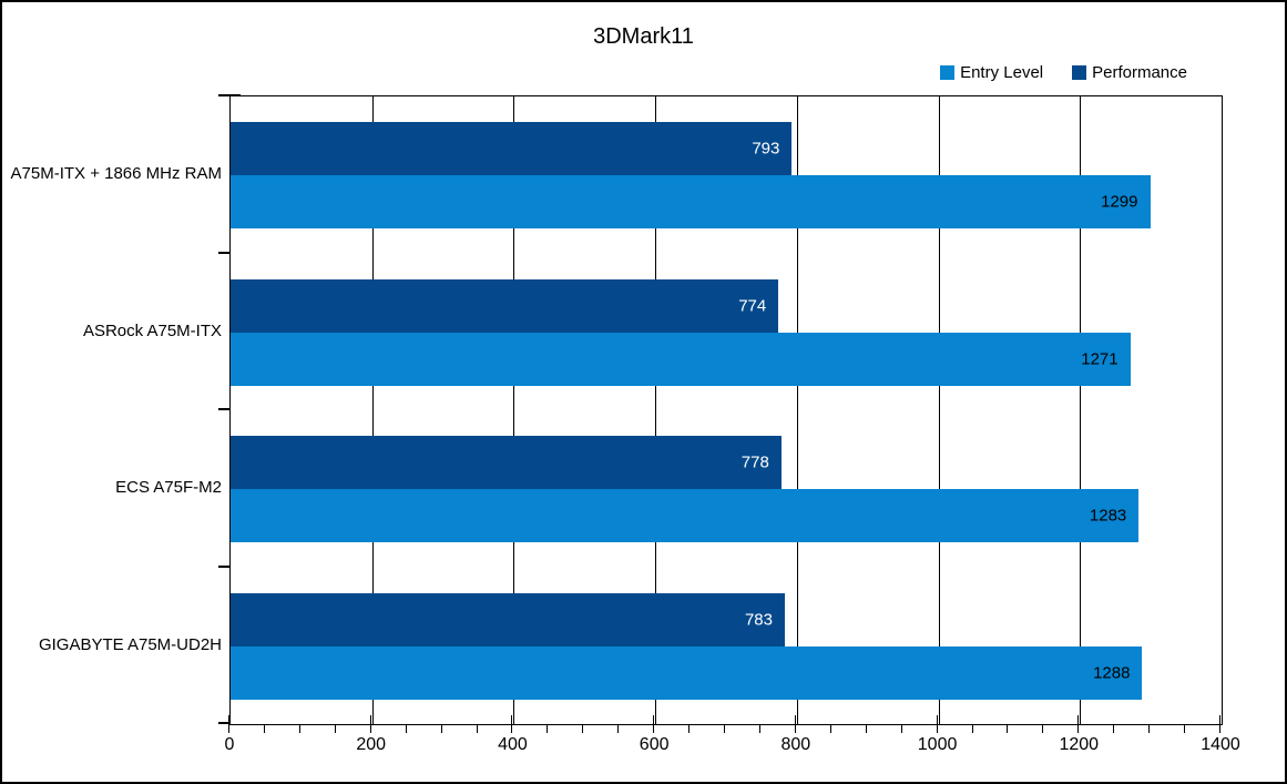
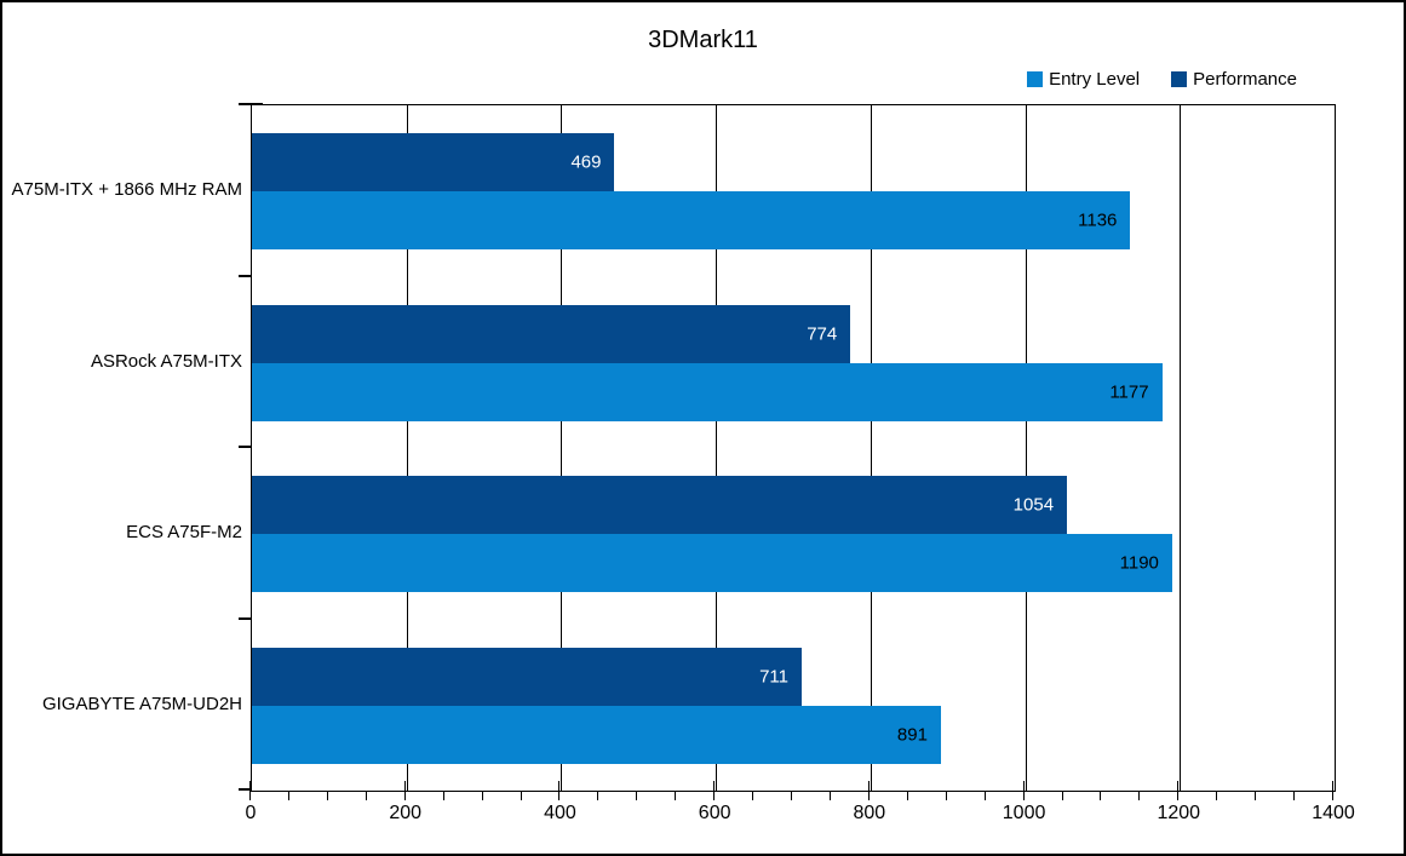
Entry Level/A75M-ITX + 1866 MHz RAM: 1299 -> 1136
Performance/A75M-ITX + 1866 MHz RAM: 793 -> 469
Entry Level/ASRock A75M-ITX: 1271 -> 1177
Entry Level/ECS A75F-M2: 1283 -> 1190
Performance/ECS A75F-M2: 778 -> 1054
Entry Level/GIGABYTE A75M-UD2H: 1288 -> 891
Performance/GIGABYTE A75M-UD2H: 783 -> 711
